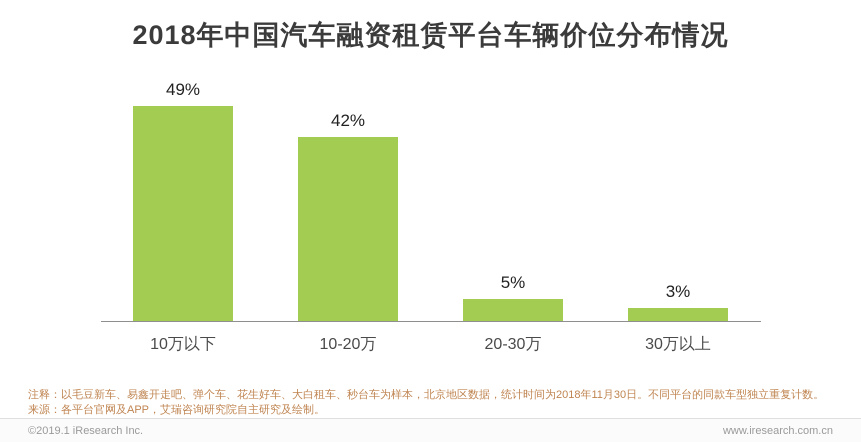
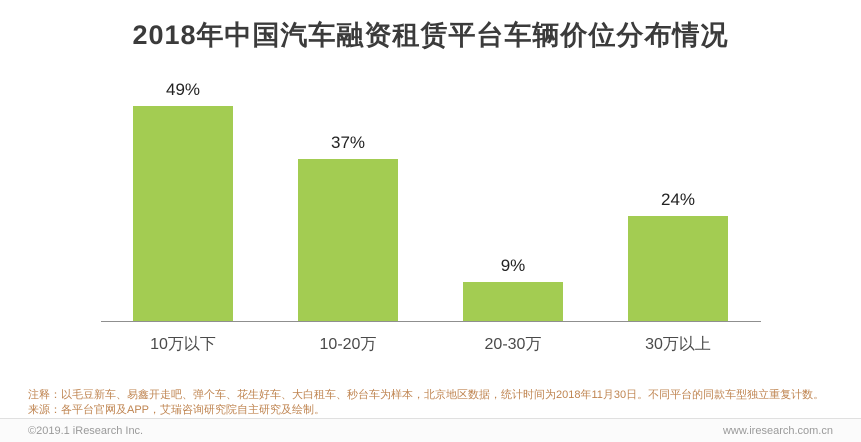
10-20万: 42% -> 37%
20-30万: 5% -> 9%
30万以上: 3% -> 24%
